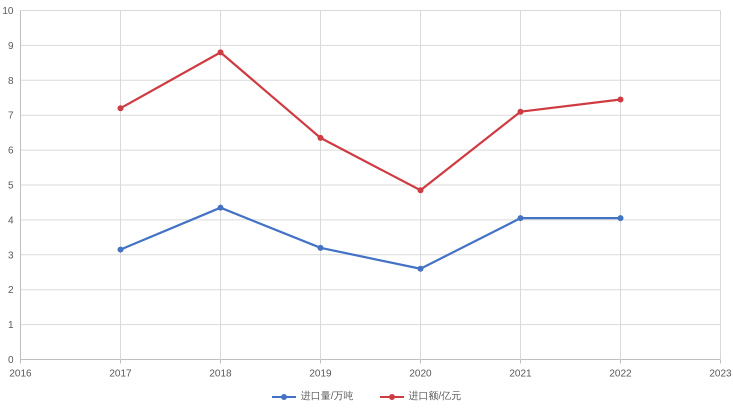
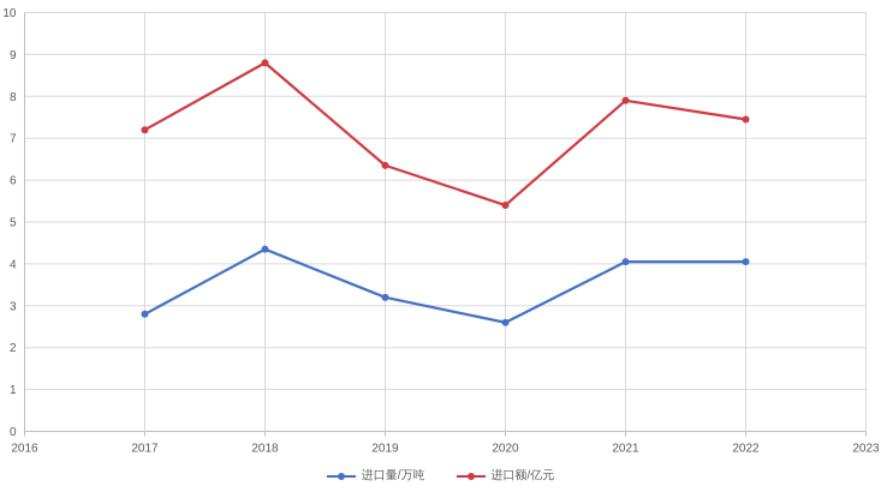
进口量/万吨/2017: 3.1 -> 2.8
进口额/亿元/2020: 4.8 -> 5.4
进口额/亿元/2021: 7.1 -> 7.9
